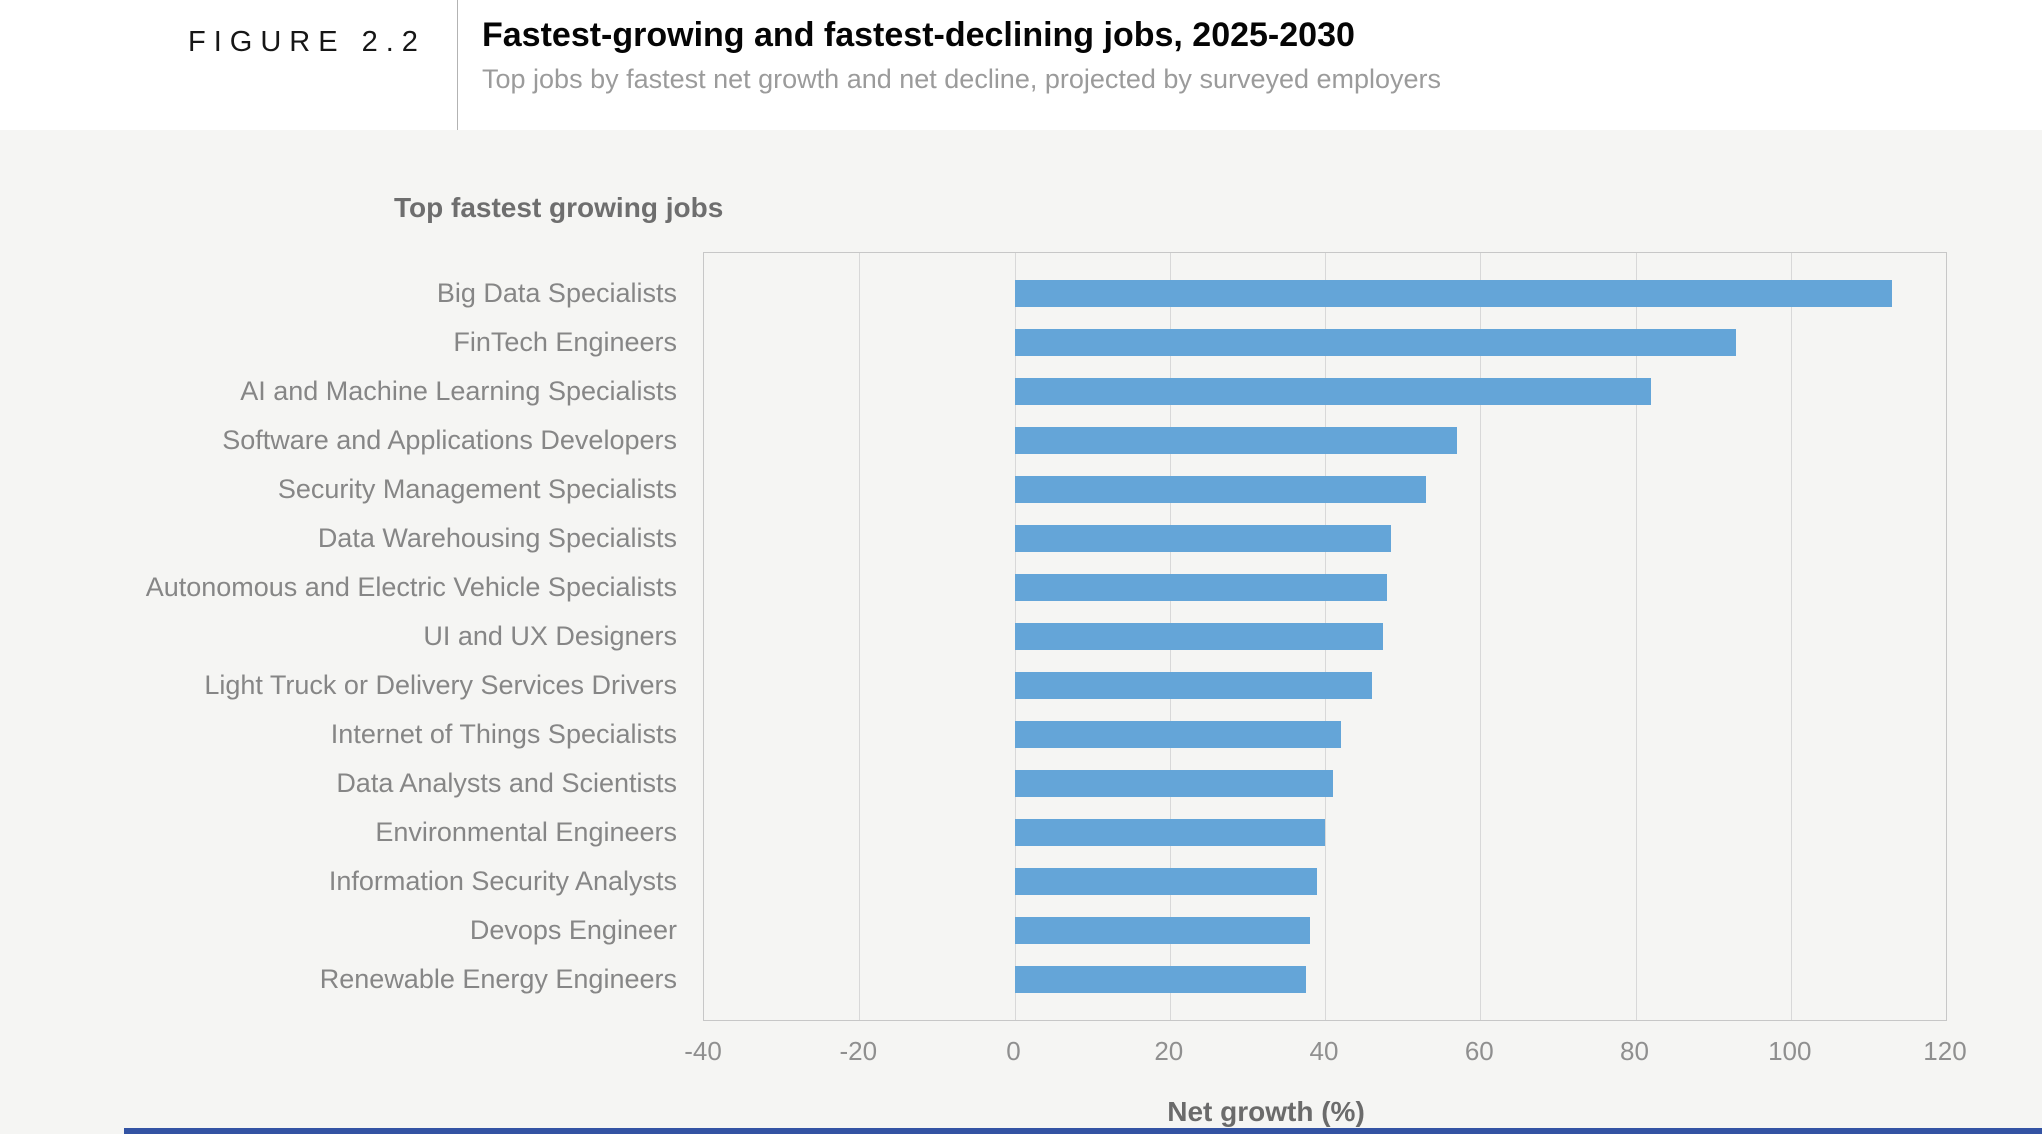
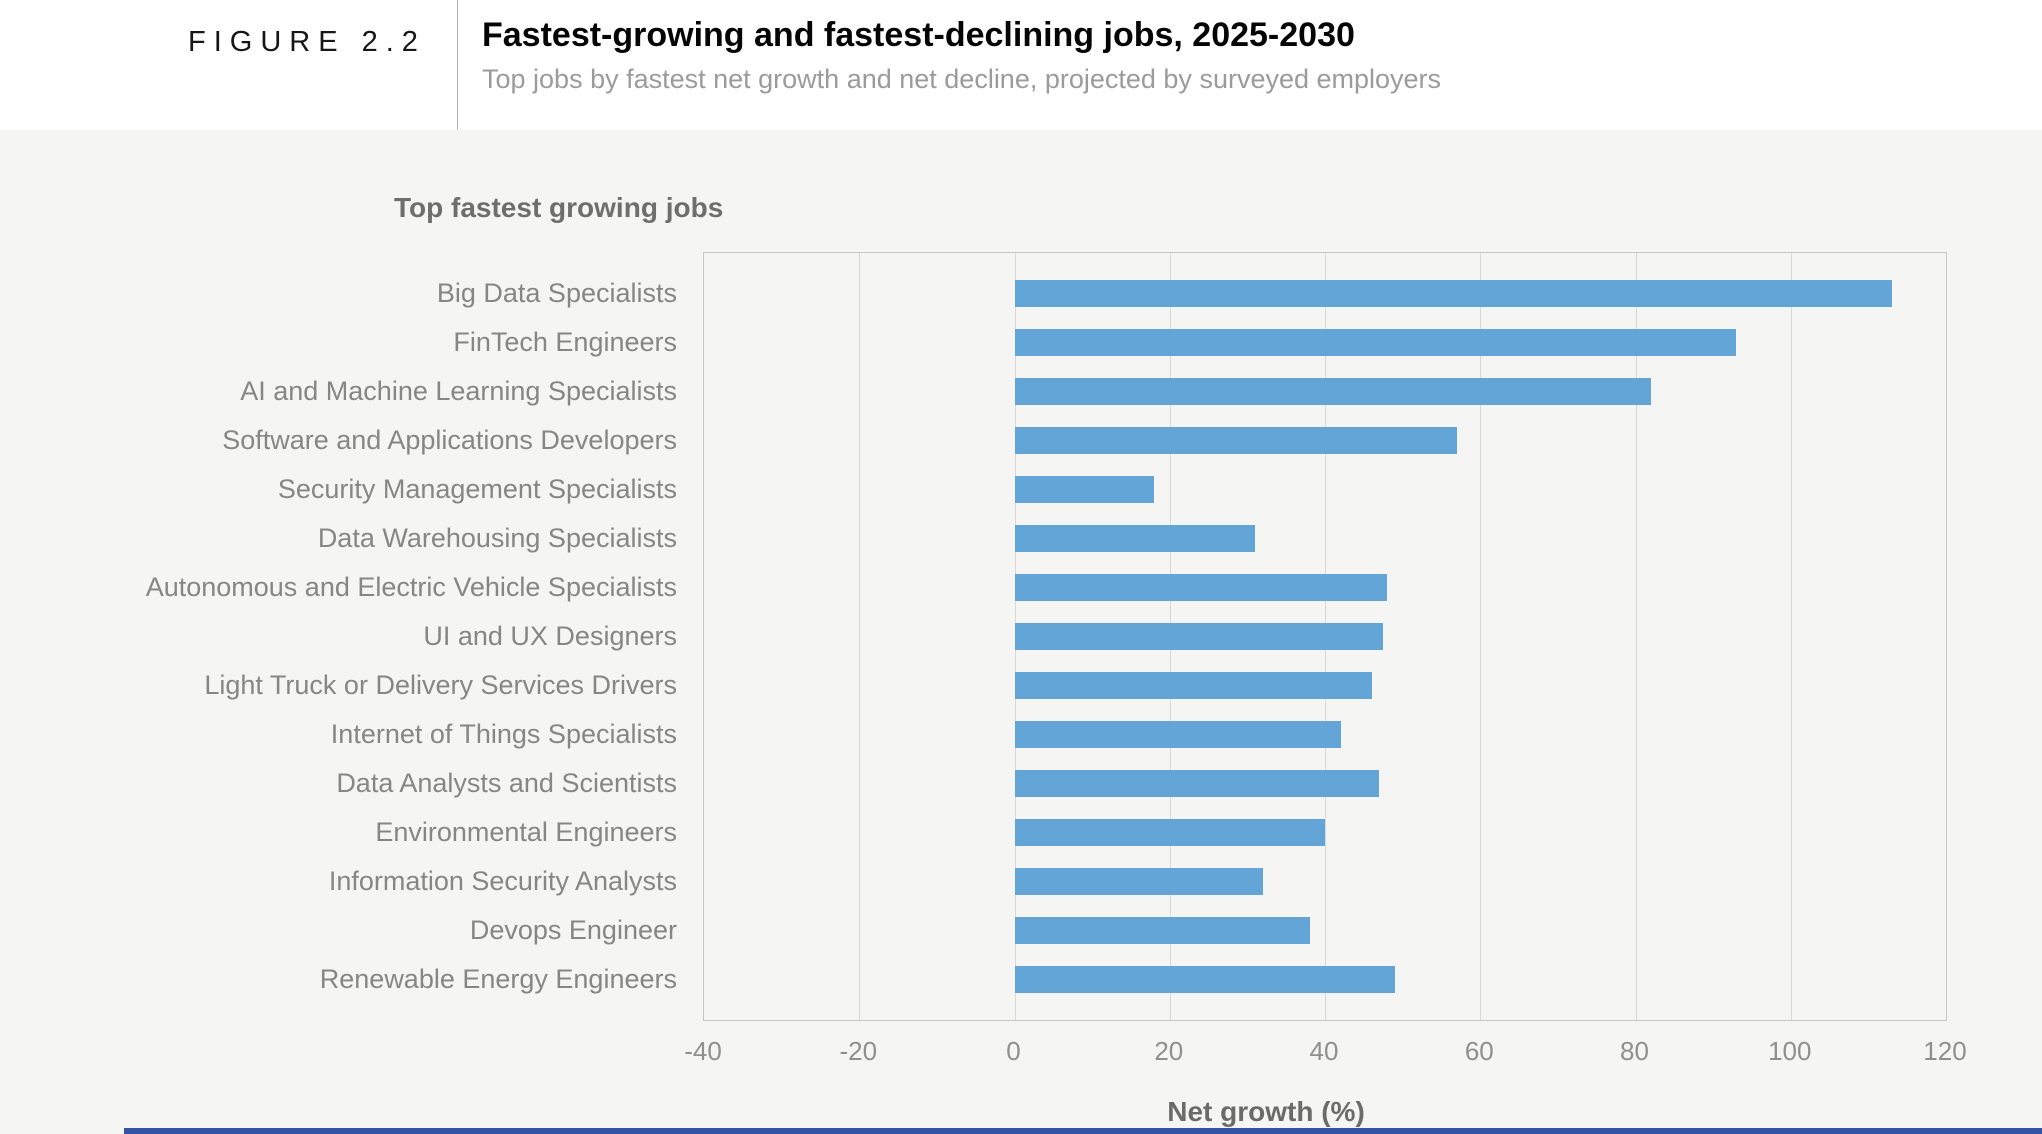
Security Management Specialists: 53 -> 18
Data Warehousing Specialists: 48 -> 31
Data Analysts and Scientists: 41 -> 47
Information Security Analysts: 39 -> 32
Renewable Energy Engineers: 38 -> 49
